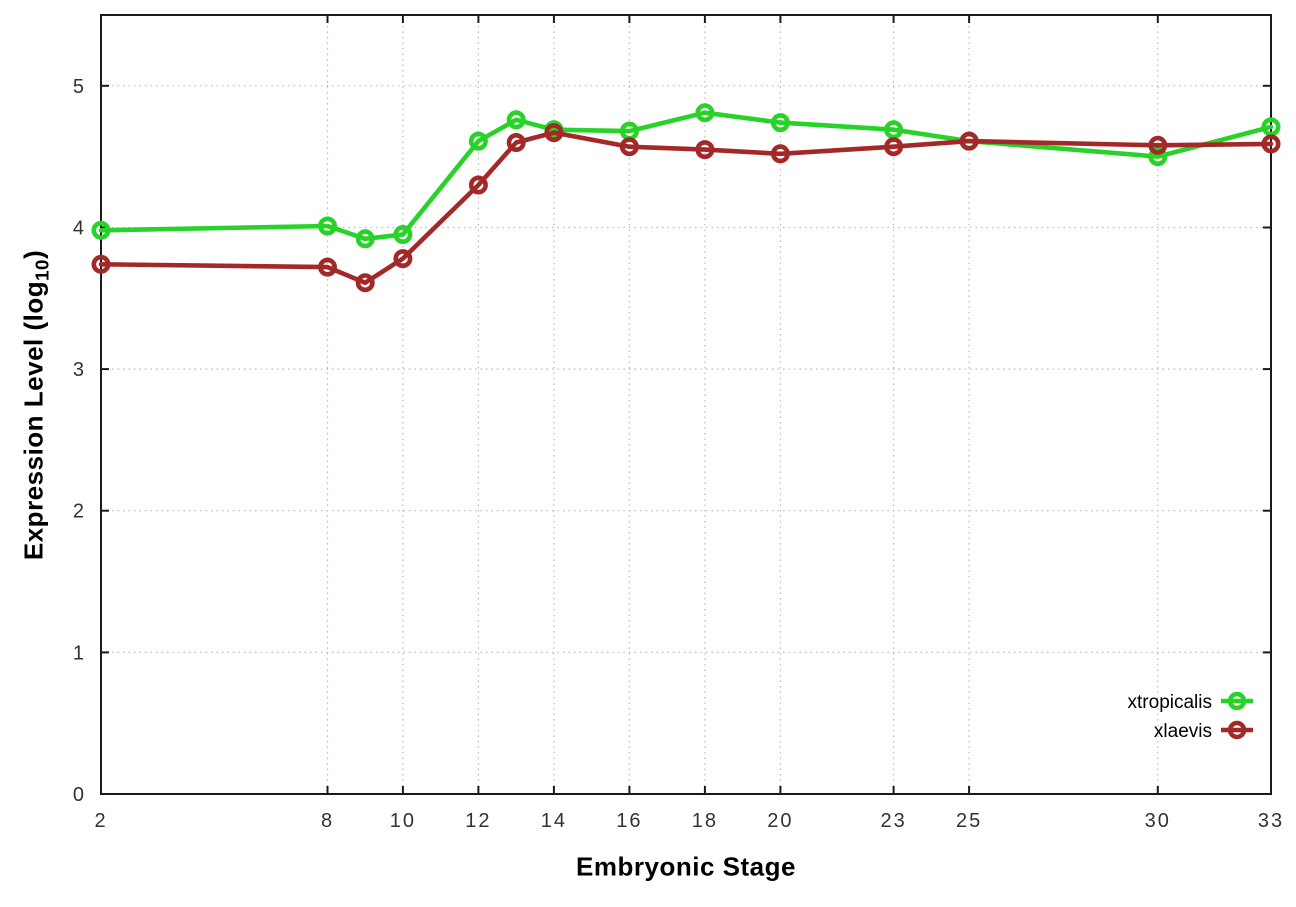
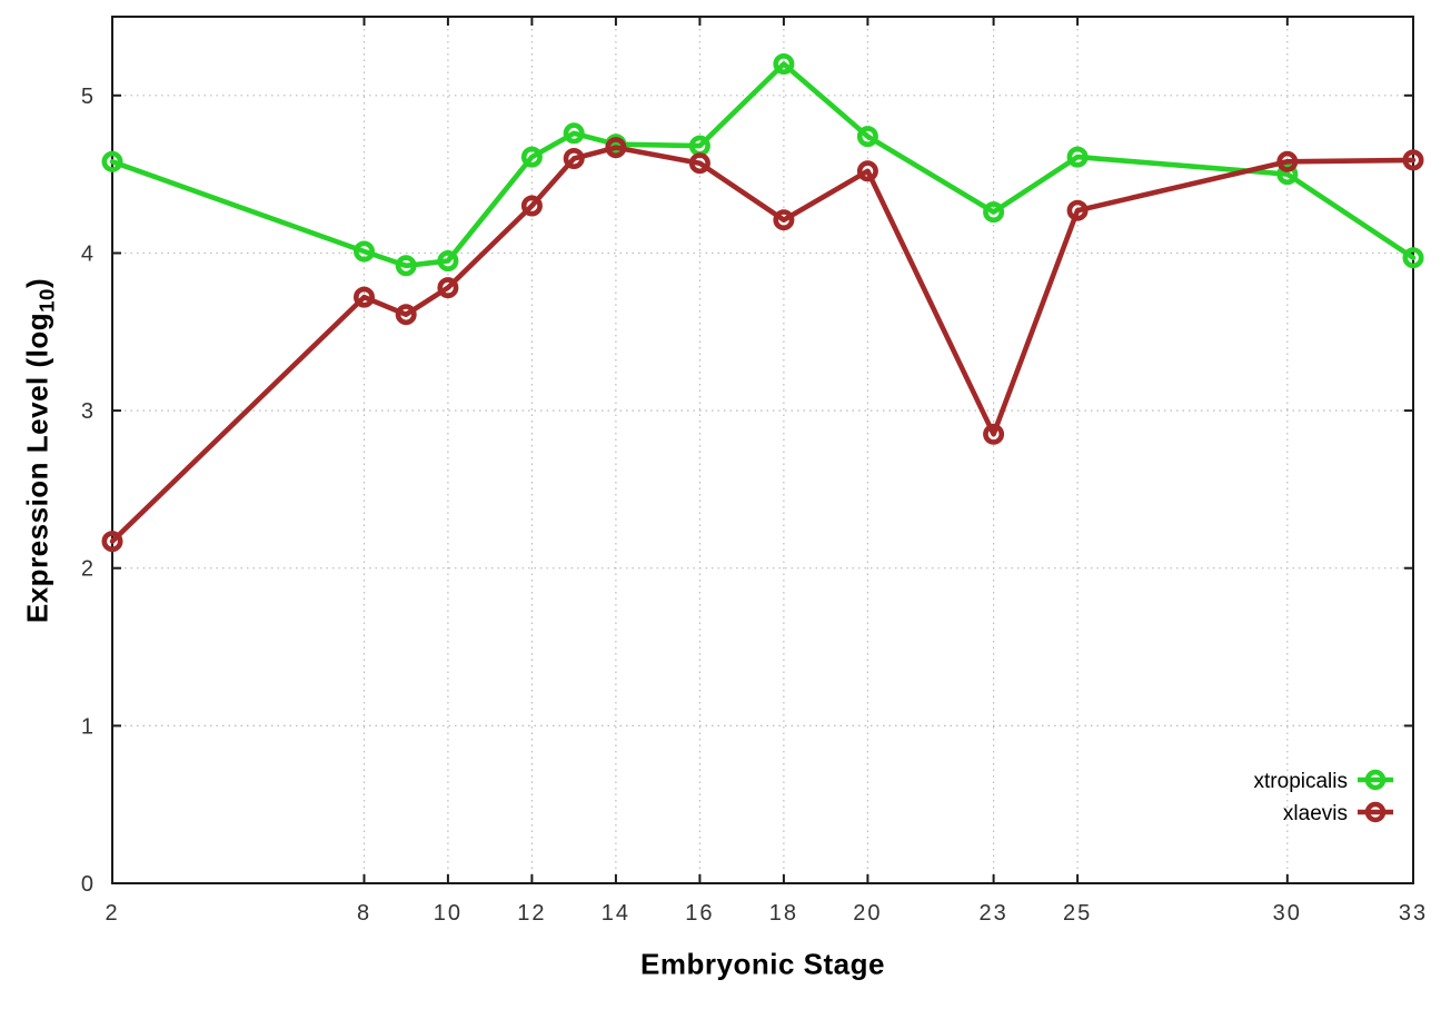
xtropicalis/2: 3.98 -> 4.58
xlaevis/2: 3.74 -> 2.17
xtropicalis/18: 4.81 -> 5.20
xlaevis/18: 4.55 -> 4.21
xtropicalis/23: 4.69 -> 4.26
xlaevis/23: 4.57 -> 2.85
xlaevis/25: 4.61 -> 4.27
xtropicalis/33: 4.71 -> 3.97
